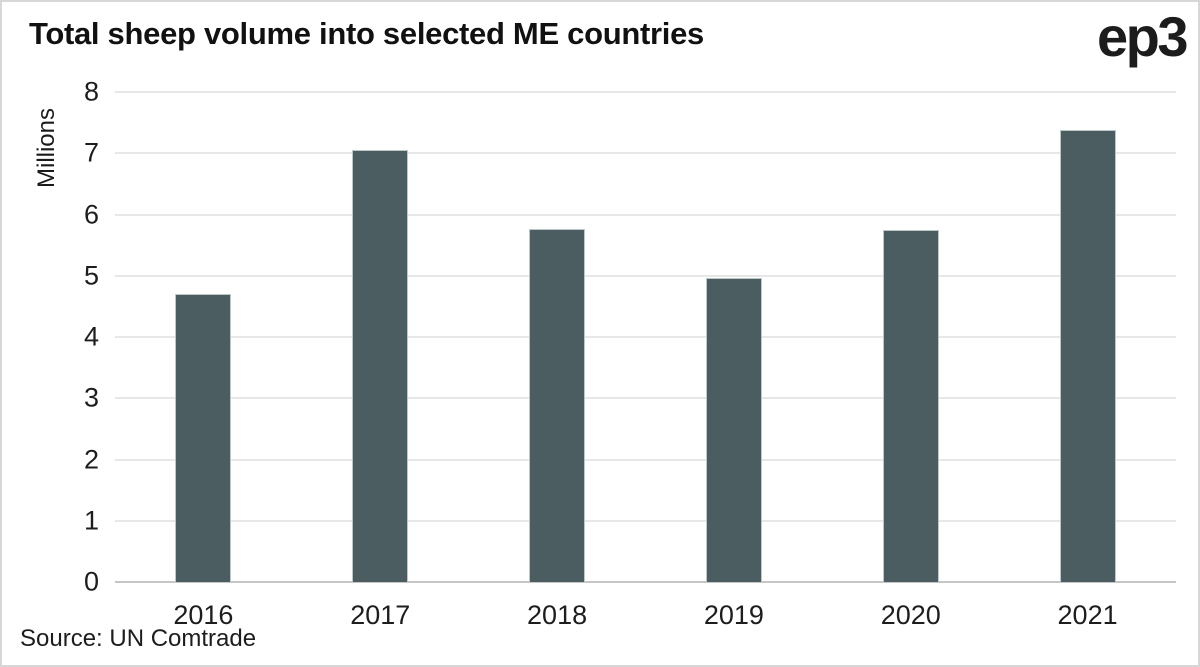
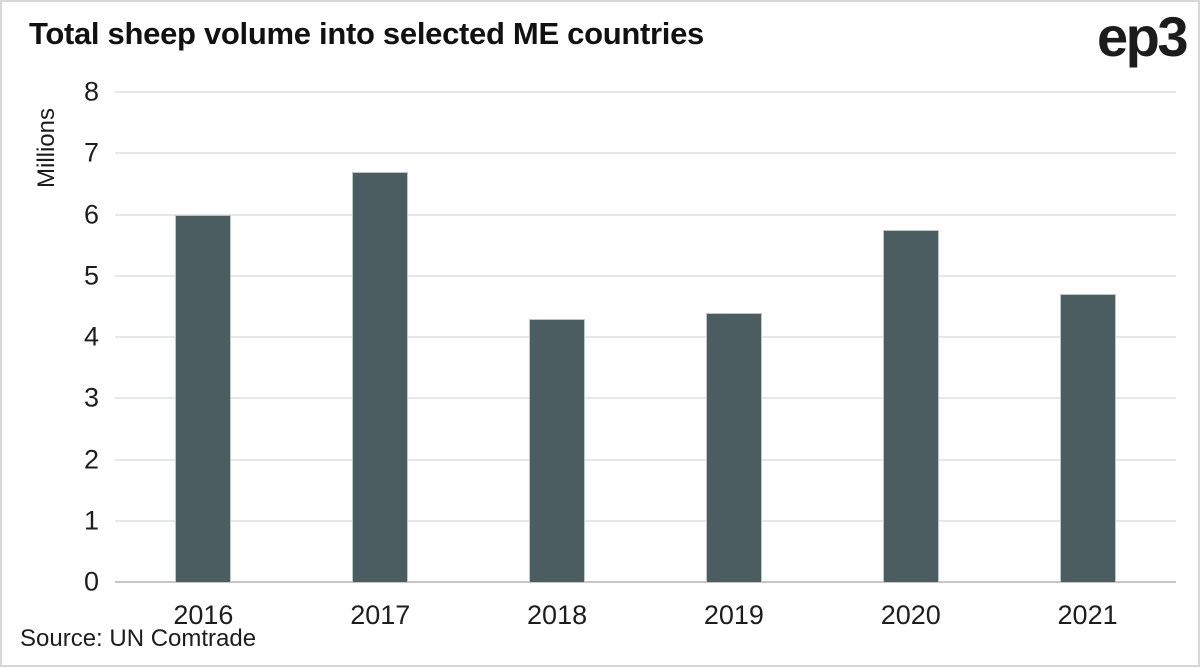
2016: 4.7 -> 6.0
2017: 7.1 -> 6.7
2018: 5.8 -> 4.3
2019: 5.0 -> 4.4
2021: 7.4 -> 4.7
